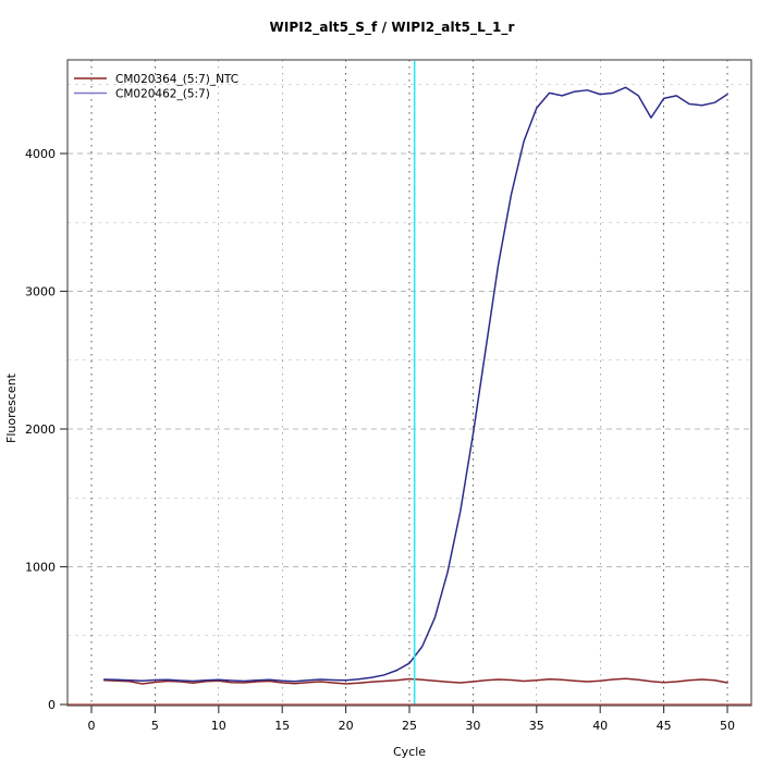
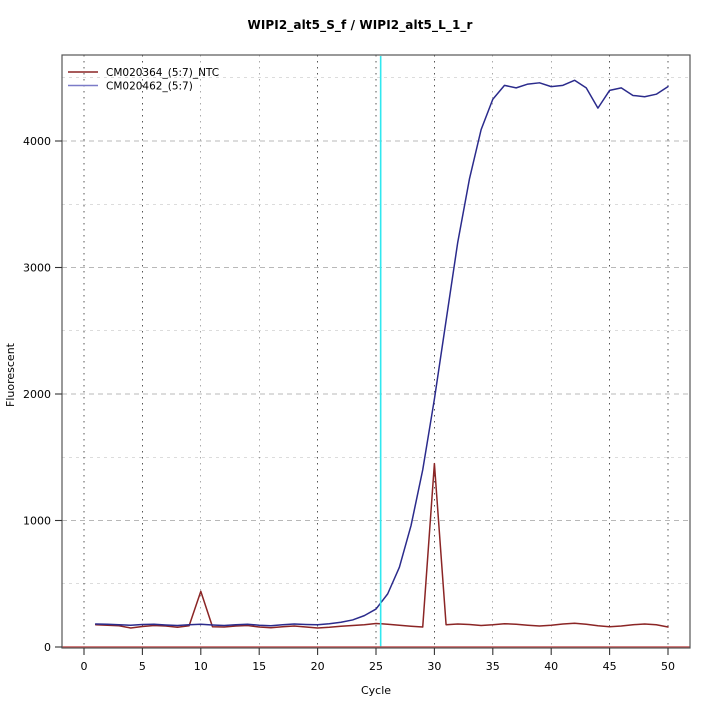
CM020364_(5:7)_NTC/10: 170 -> 440
CM020364_(5:7)_NTC/30: 170 -> 1450
